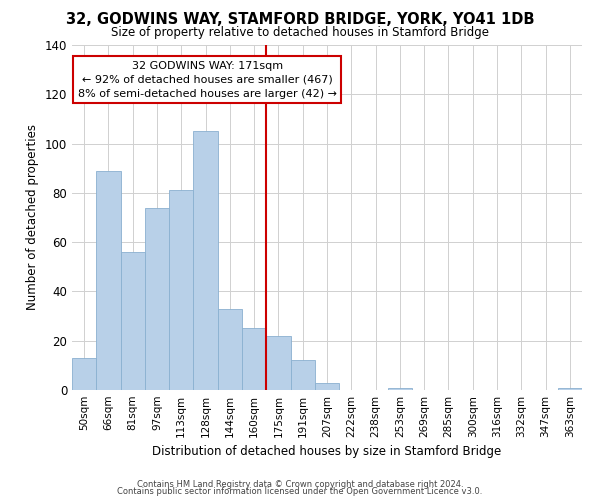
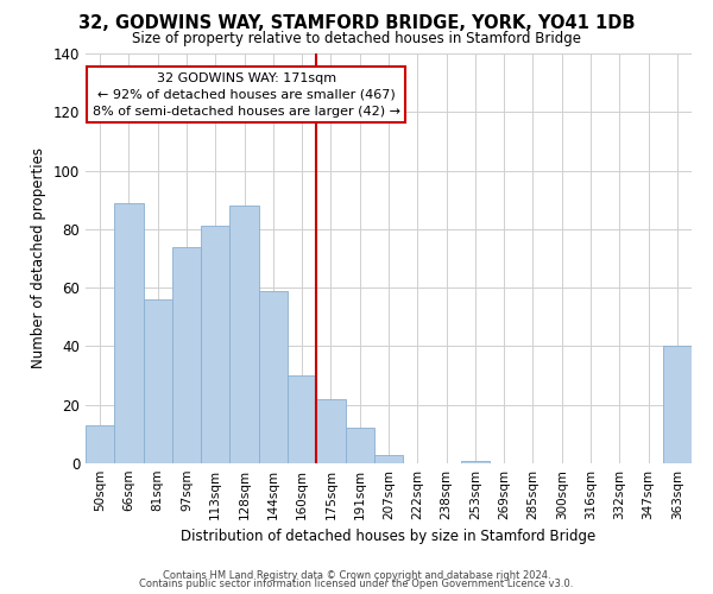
128sqm: 105 -> 88
144sqm: 33 -> 59
160sqm: 25 -> 30
363sqm: 1 -> 40
